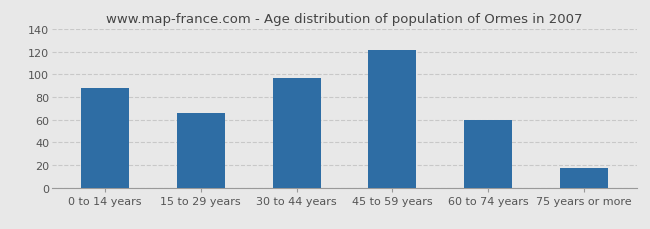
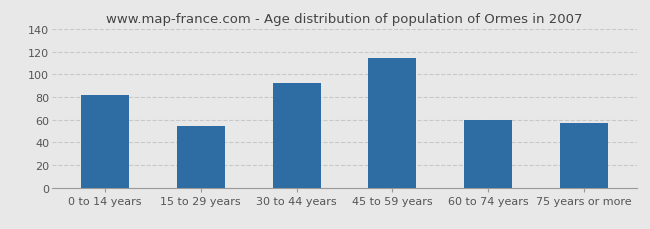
0 to 14 years: 88 -> 82
15 to 29 years: 66 -> 54
30 to 44 years: 97 -> 92
45 to 59 years: 121 -> 114
75 years or more: 17 -> 57
